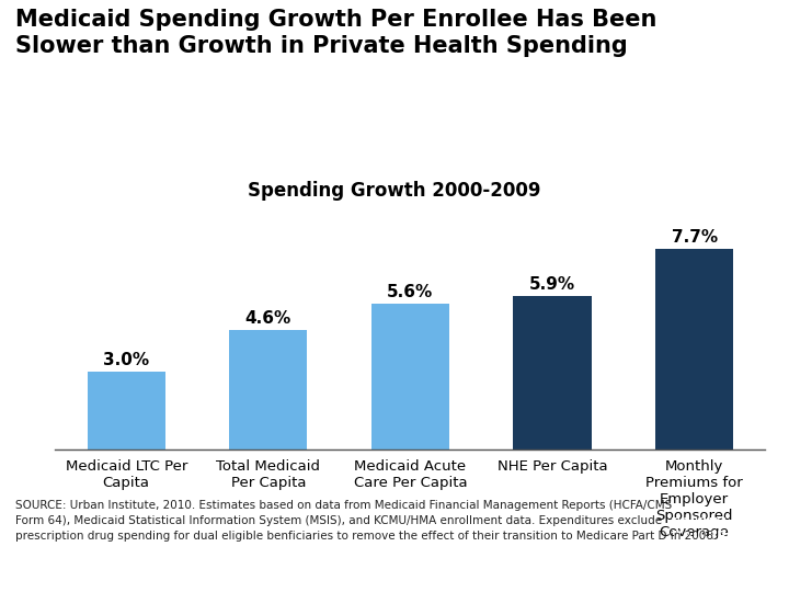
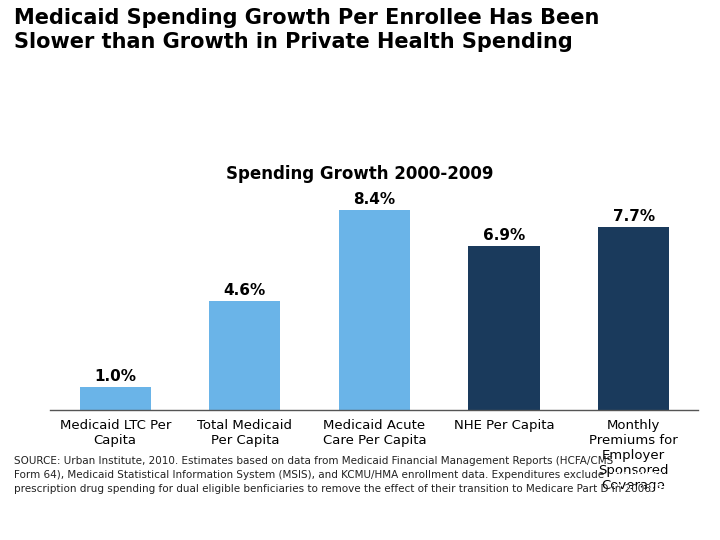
Medicaid LTC Per Capita: 3.0% -> 1.0%
Medicaid Acute Care Per Capita: 5.6% -> 8.4%
NHE Per Capita: 5.9% -> 6.9%
